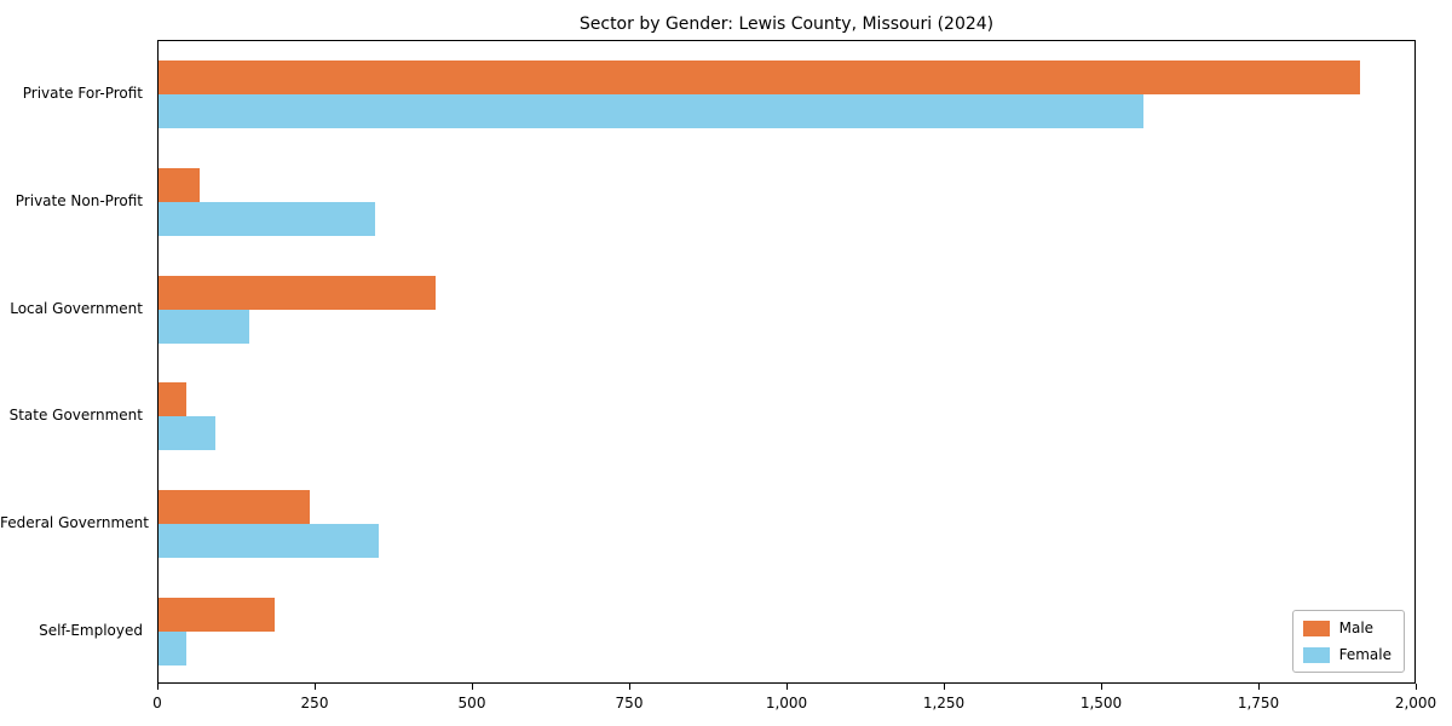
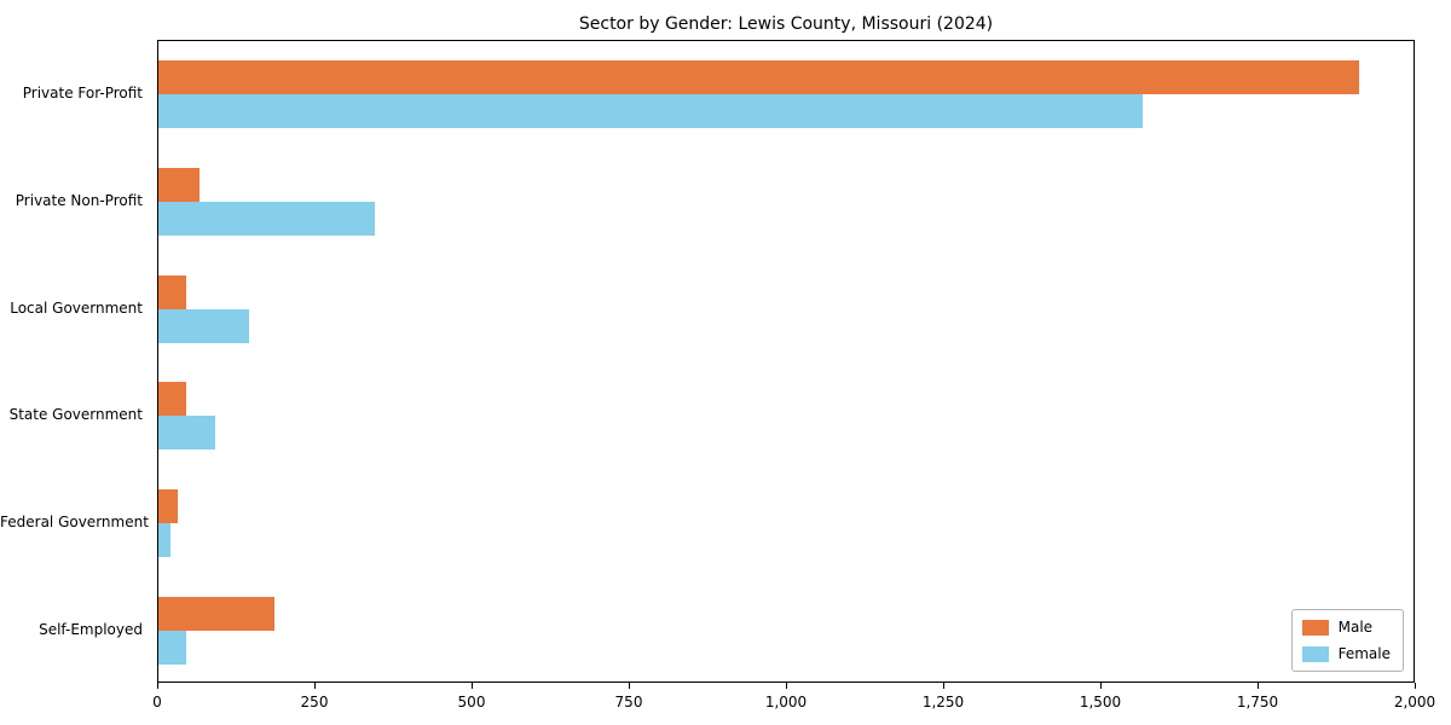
Male/Local Government: 440 -> 40
Male/Federal Government: 240 -> 30
Female/Federal Government: 350 -> 20
